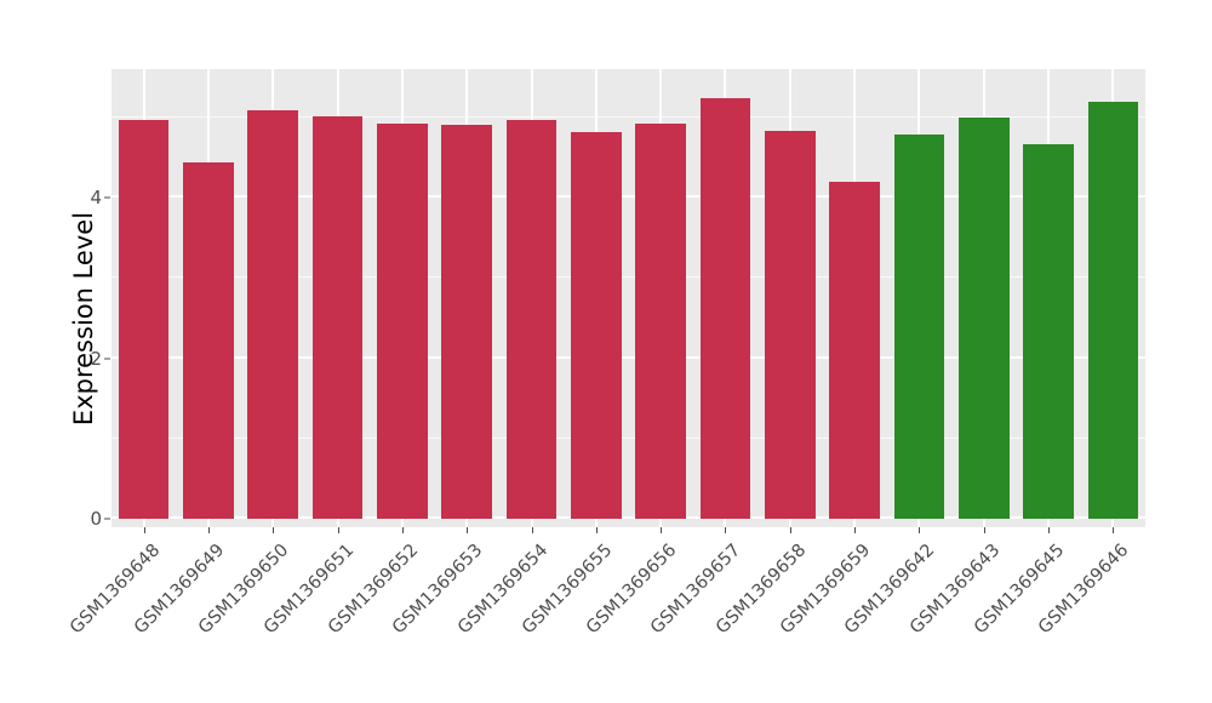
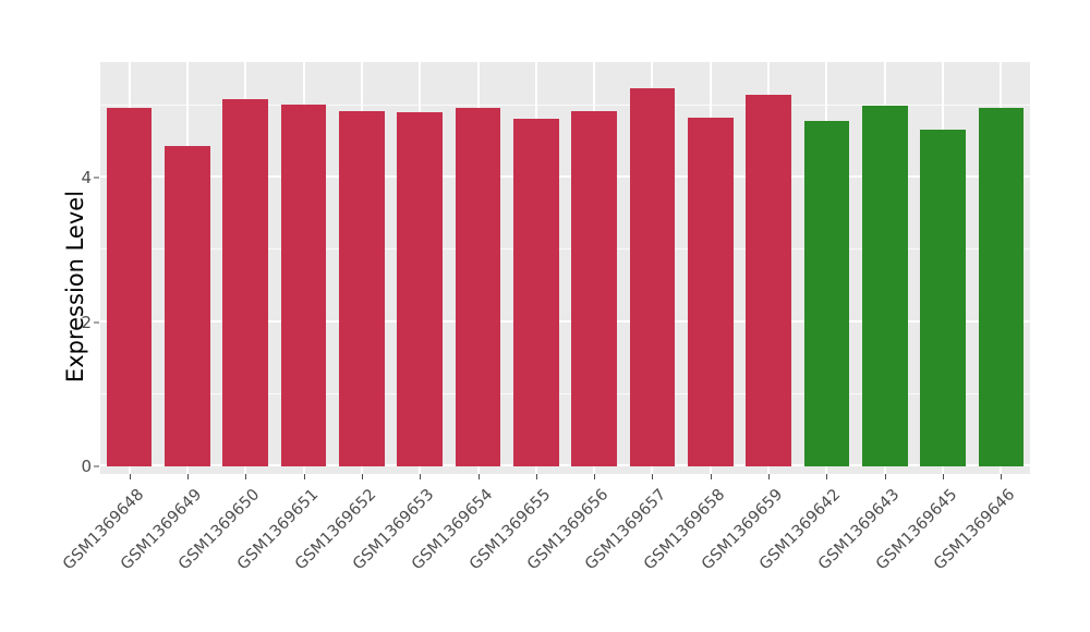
GSM1369659: 4.2 -> 5.1
GSM1369646: 5.2 -> 5.0
